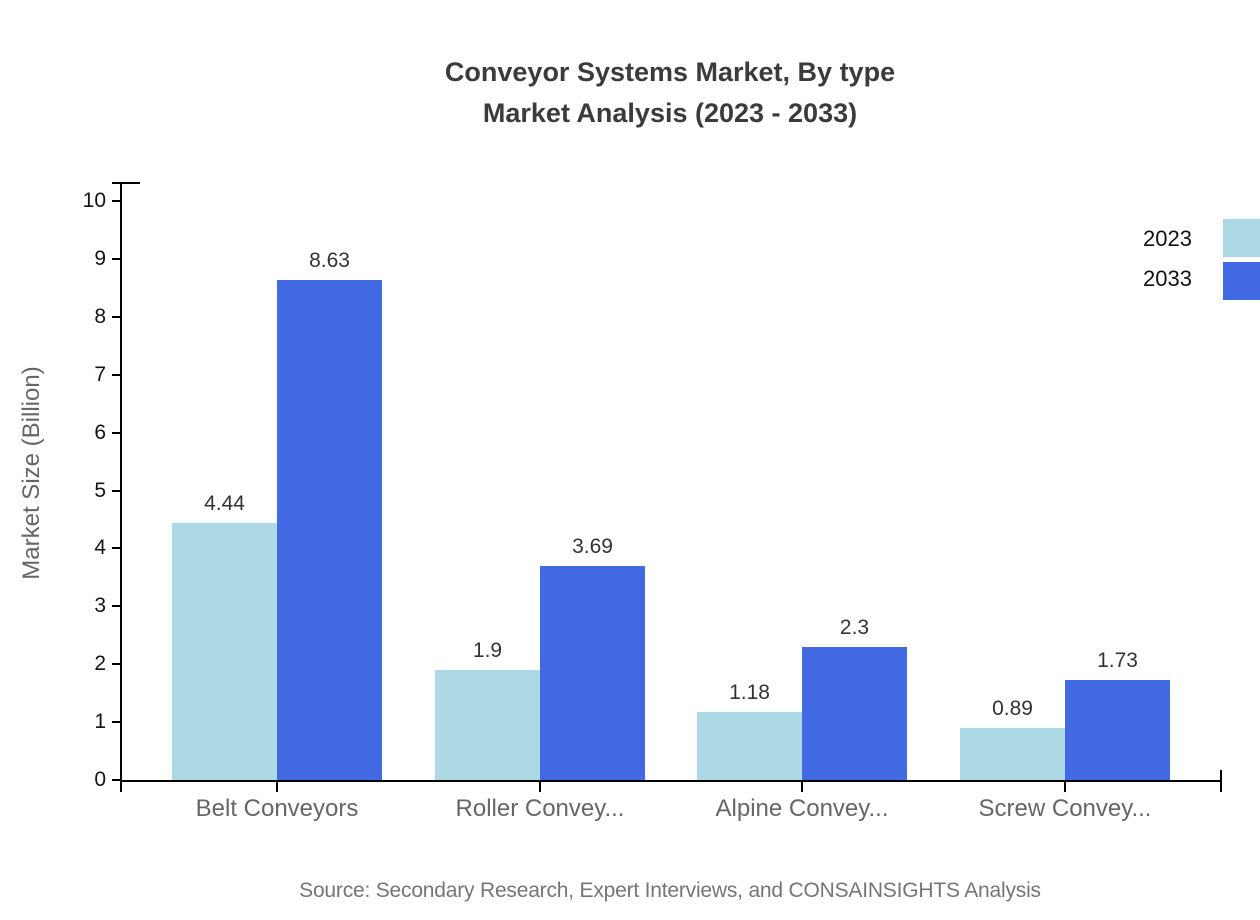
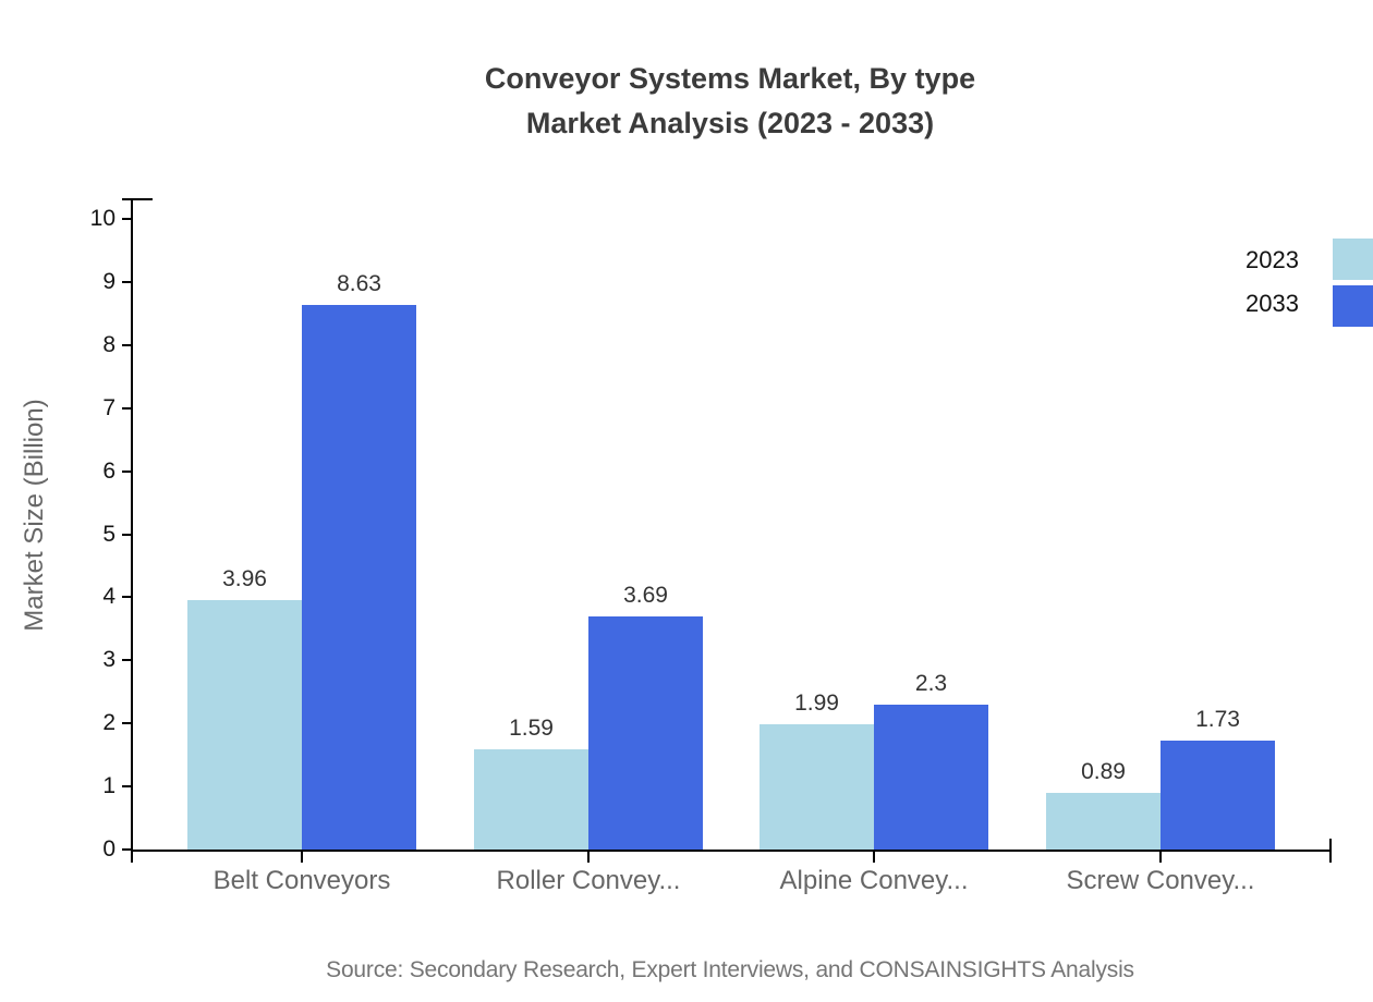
2023/Belt Conveyors: 4.44 -> 3.96
2023/Roller Convey...: 1.9 -> 1.59
2023/Alpine Convey...: 1.18 -> 1.99
